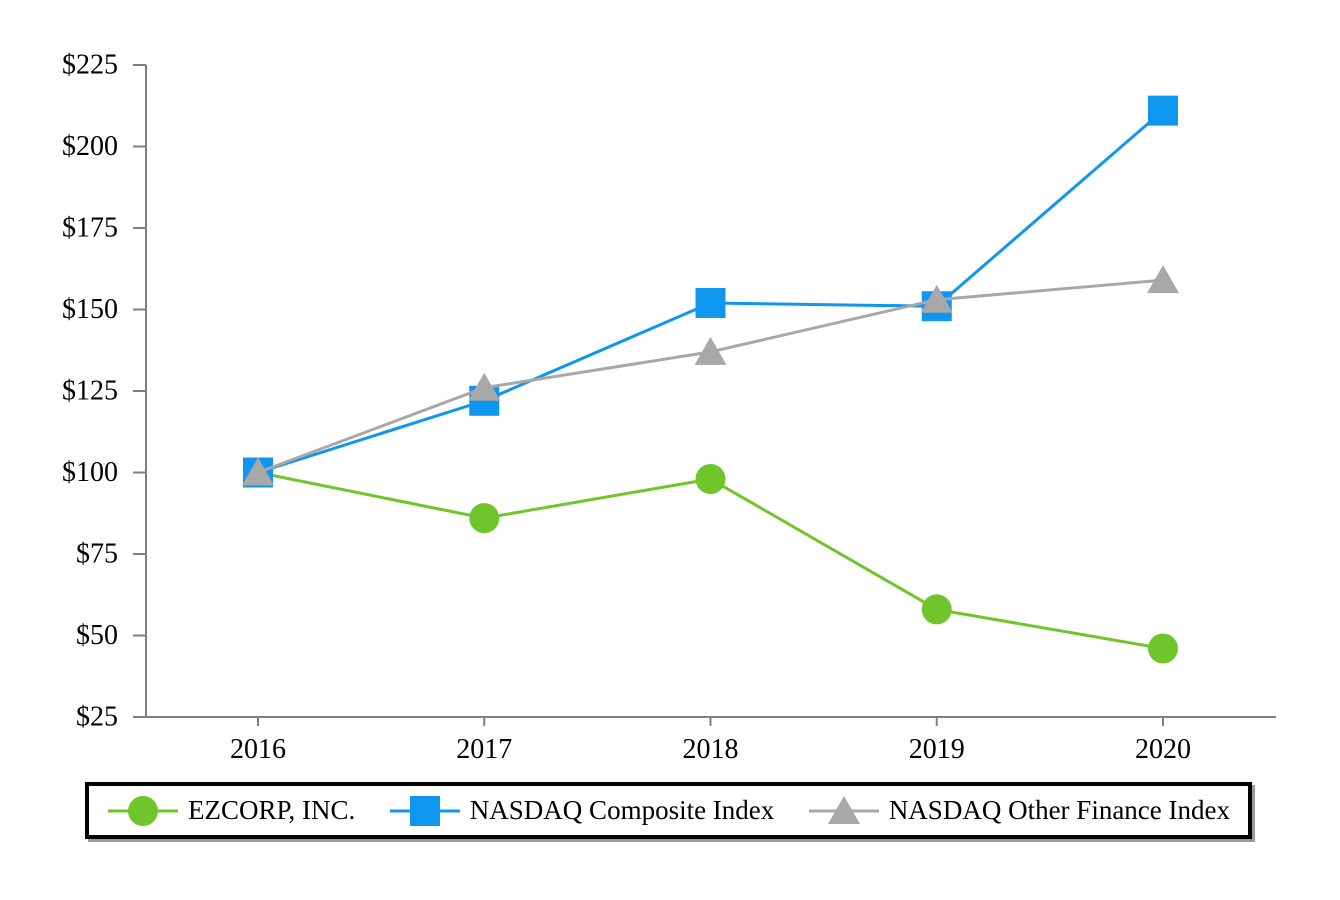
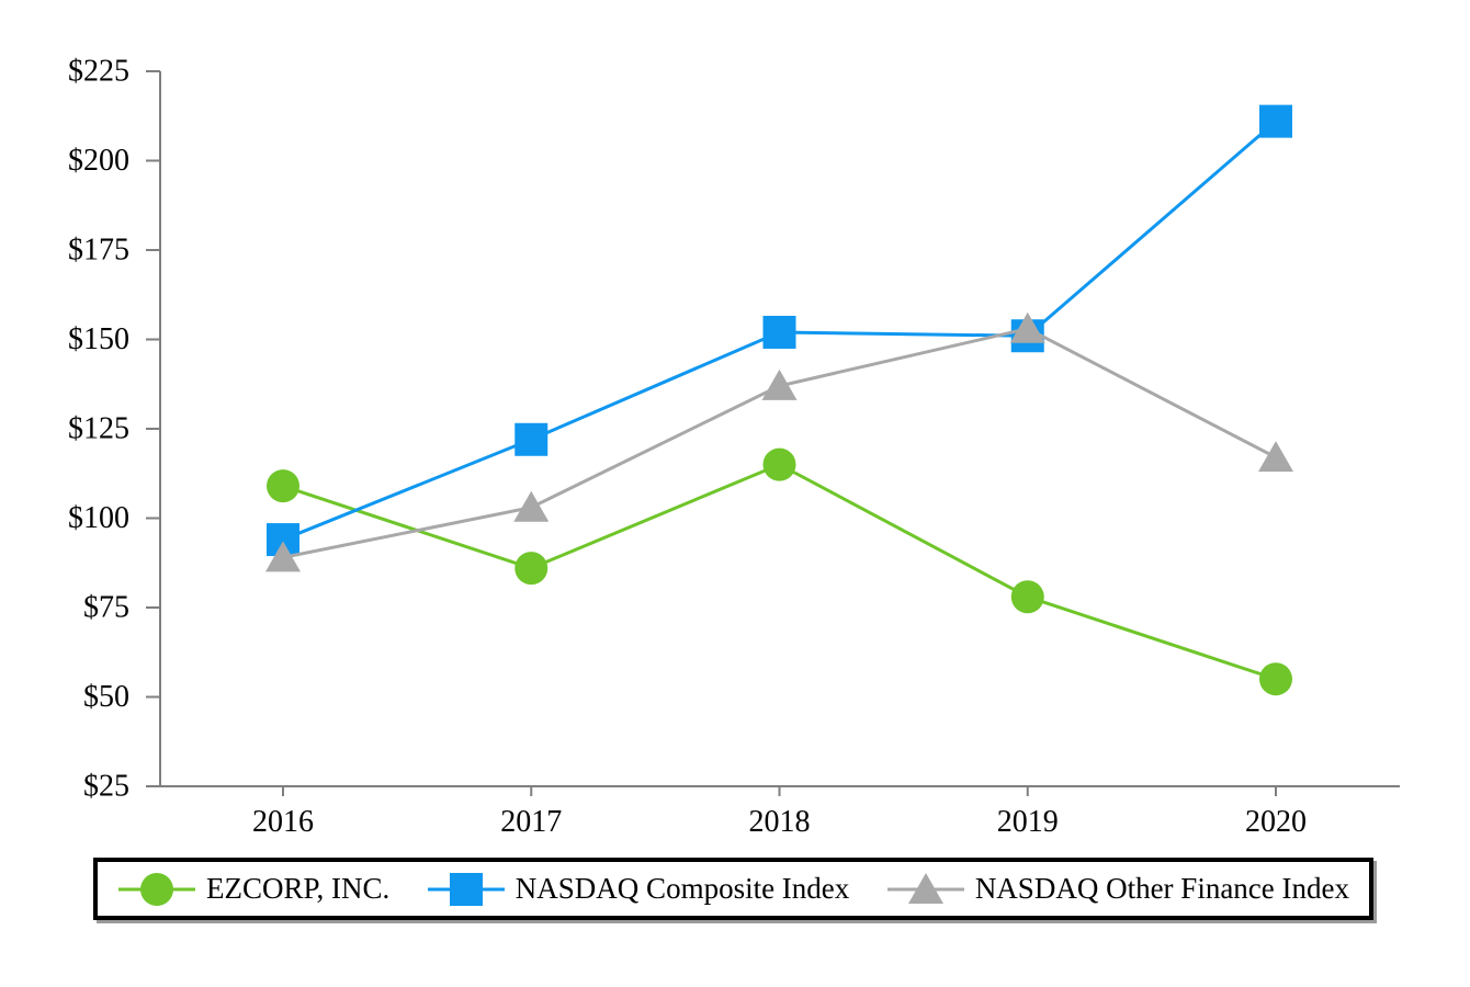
EZCORP, INC./2016: $100 -> $109
NASDAQ Composite Index/2016: $100 -> $94
NASDAQ Other Finance Index/2016: $100 -> $89
NASDAQ Other Finance Index/2017: $126 -> $103
EZCORP, INC./2018: $98 -> $115
EZCORP, INC./2019: $58 -> $78
EZCORP, INC./2020: $46 -> $55
NASDAQ Other Finance Index/2020: $159 -> $117
